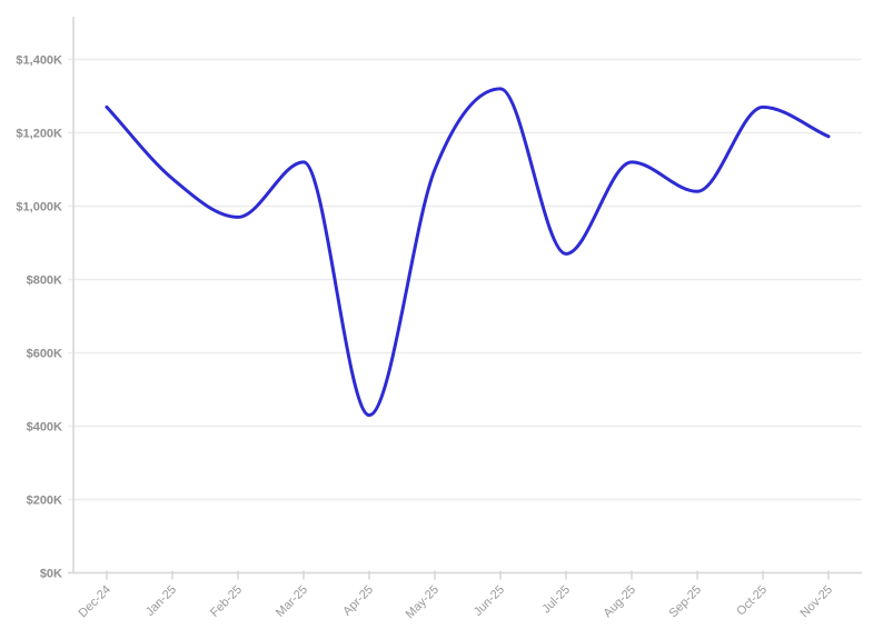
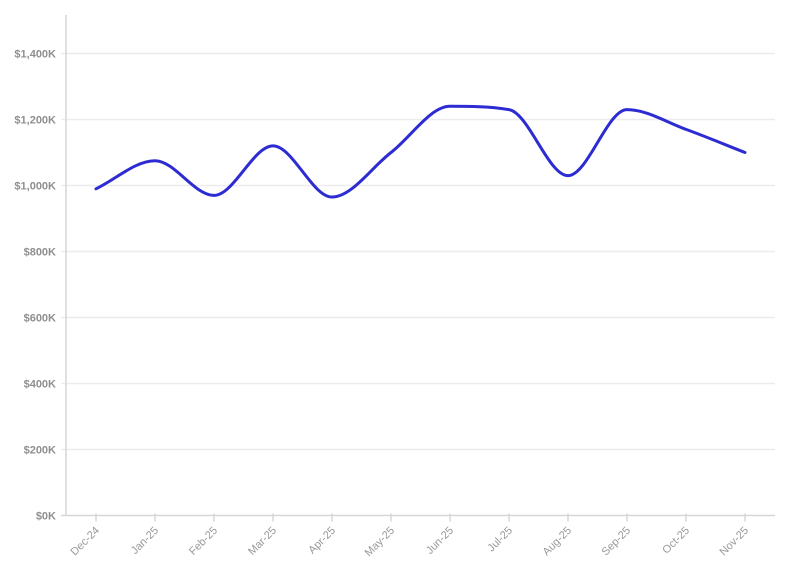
Dec-24: $1270K -> $990K
Apr-25: $430K -> $960K
Jun-25: $1320K -> $1240K
Jul-25: $870K -> $1230K
Aug-25: $1120K -> $1030K
Sep-25: $1040K -> $1230K
Oct-25: $1270K -> $1170K
Nov-25: $1190K -> $1100K
